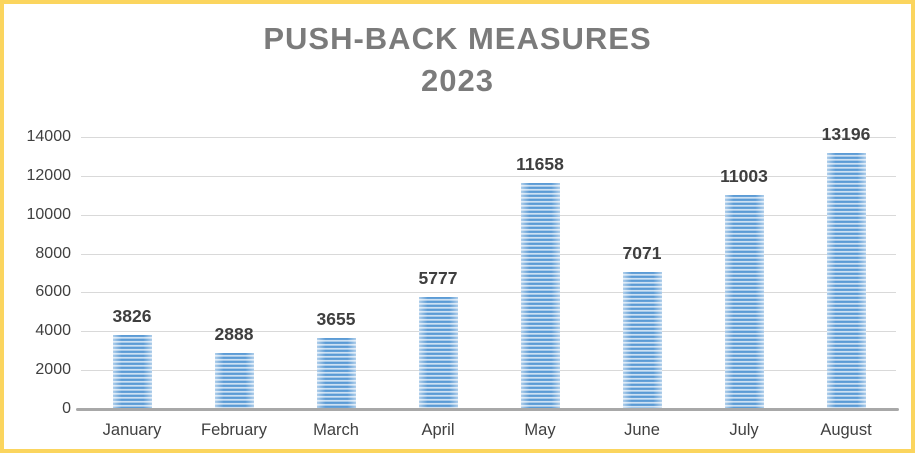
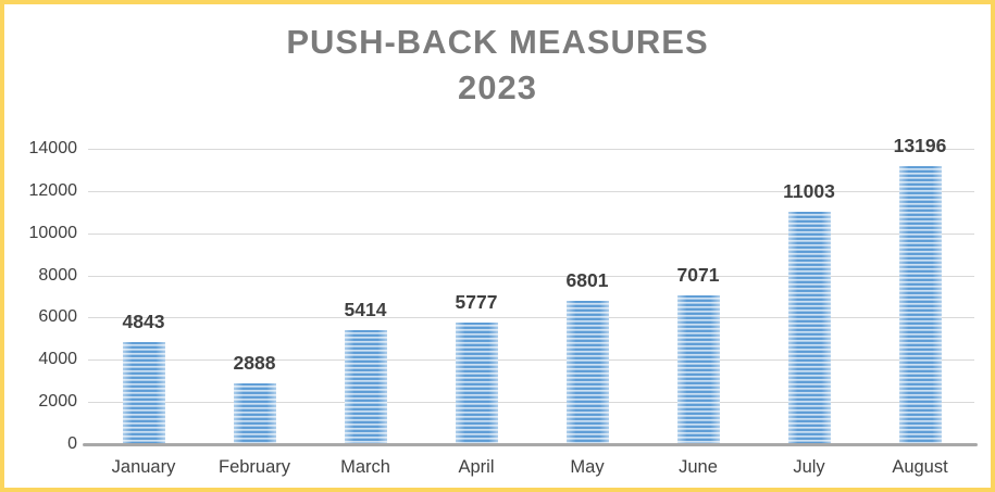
January: 3826 -> 4843
March: 3655 -> 5414
May: 11658 -> 6801
